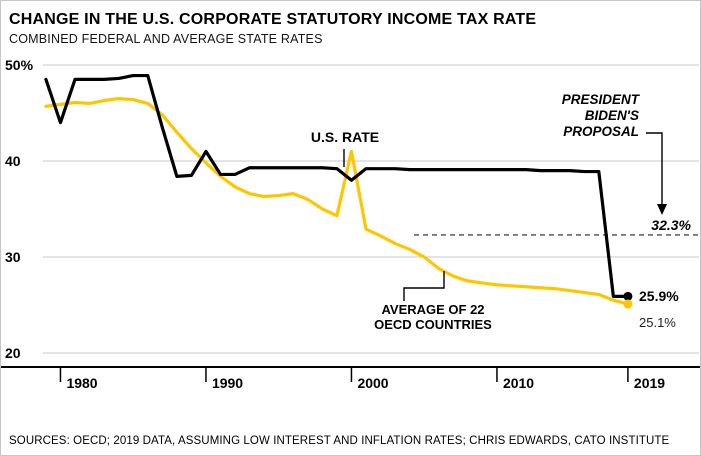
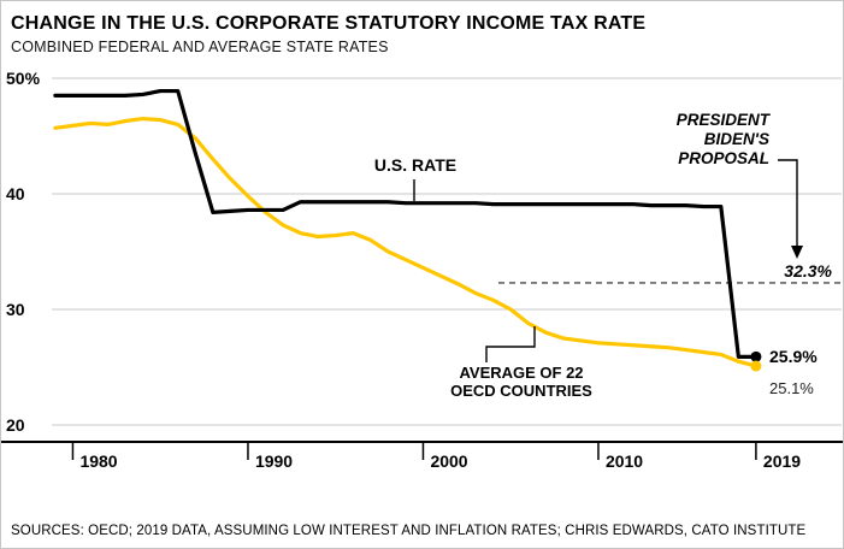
U.S. RATE/1980: 44% -> 48%
U.S. RATE/1990: 41% -> 39%
U.S. RATE/2000: 38% -> 39%
AVERAGE OF 22 OECD COUNTRIES/2000: 41% -> 34%
